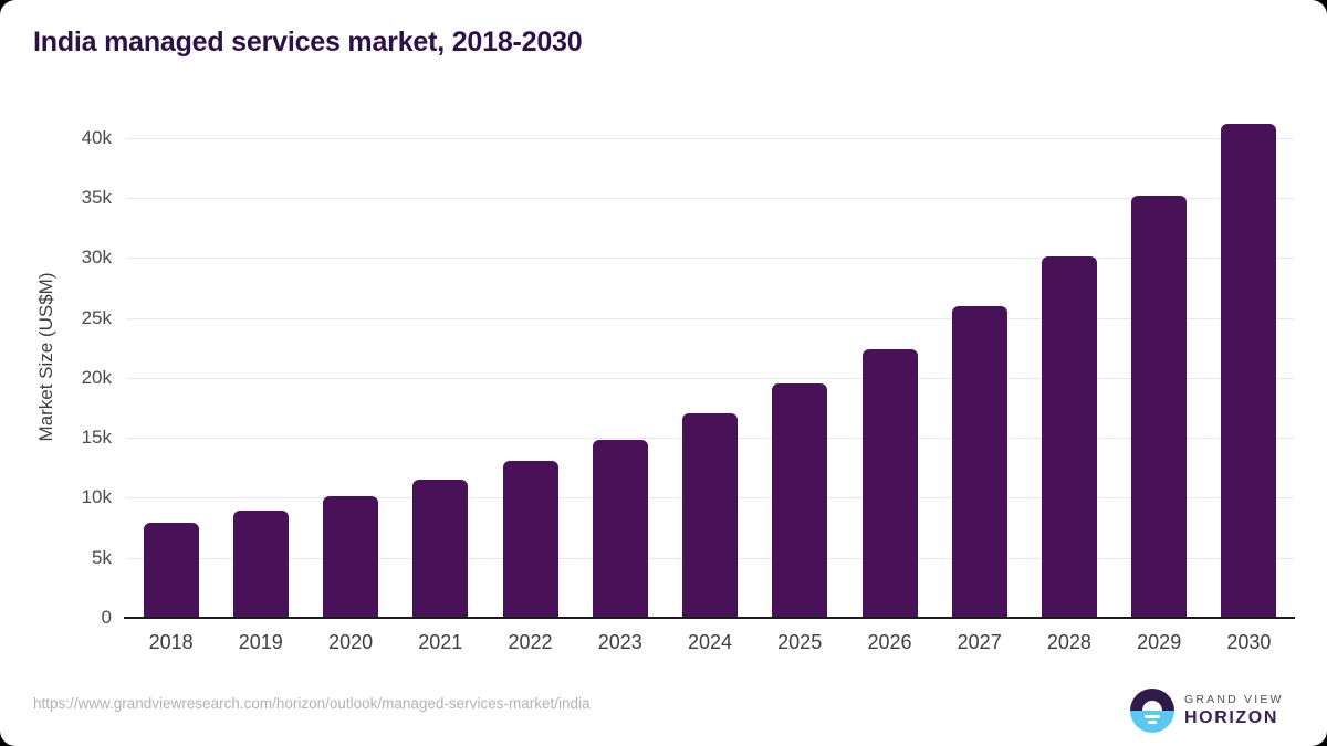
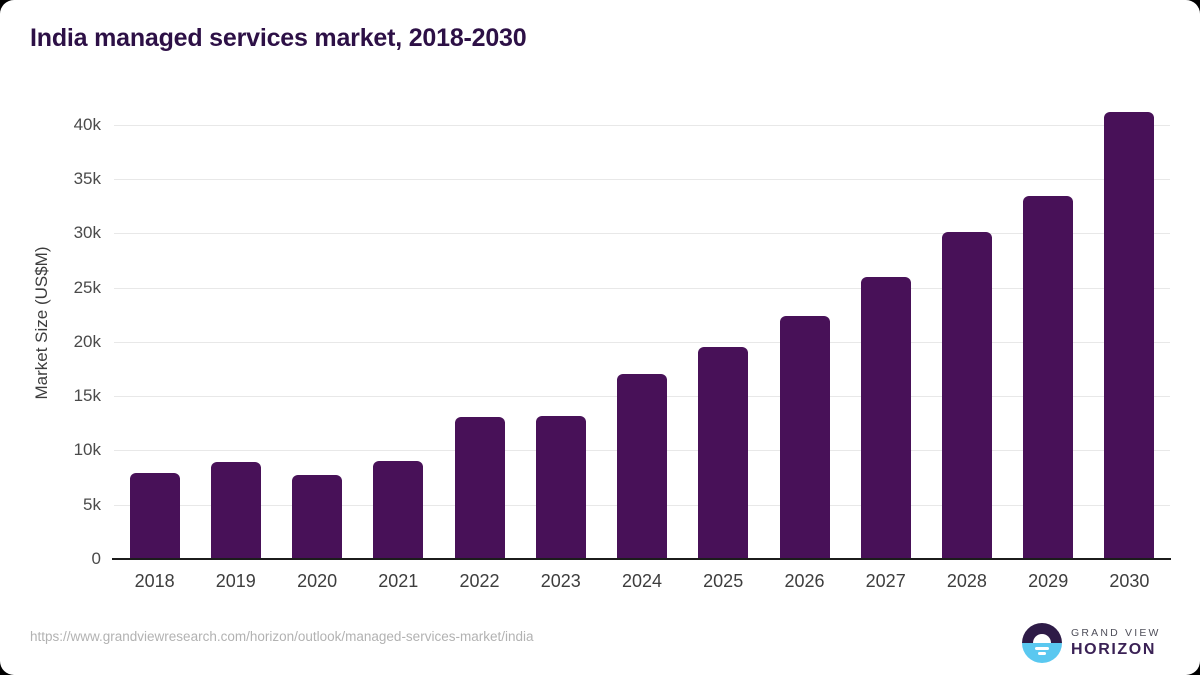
2020: 10.1k -> 7.7k
2021: 11.6k -> 9.0k
2023: 14.8k -> 13.2k
2029: 35.2k -> 33.4k
